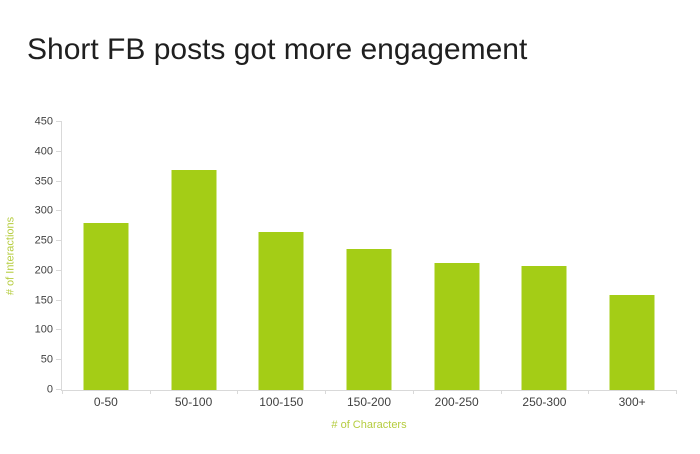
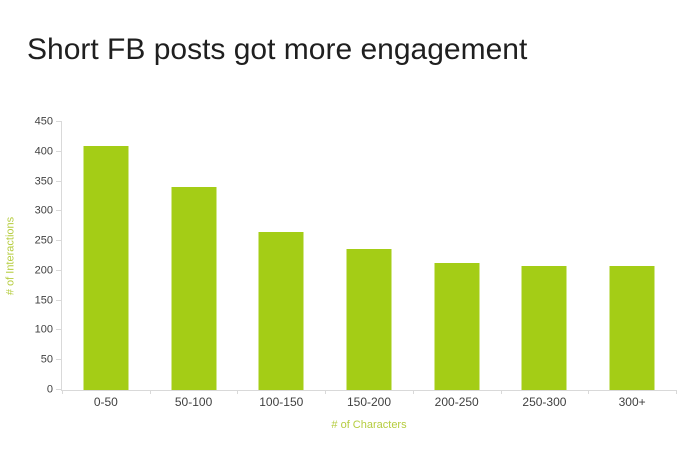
0-50: 280 -> 410
50-100: 370 -> 340
300+: 160 -> 210
